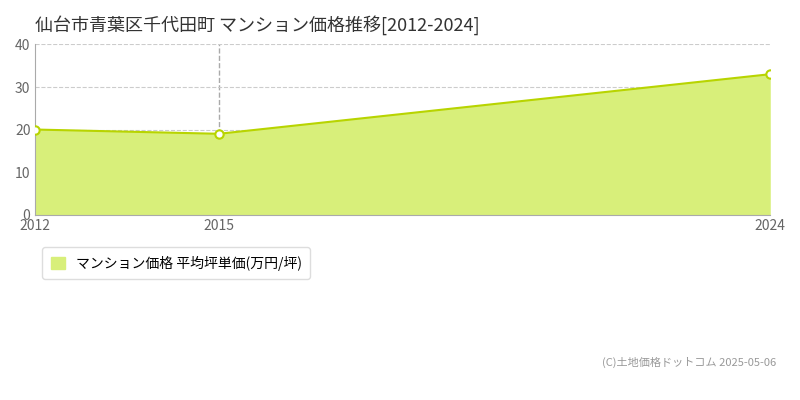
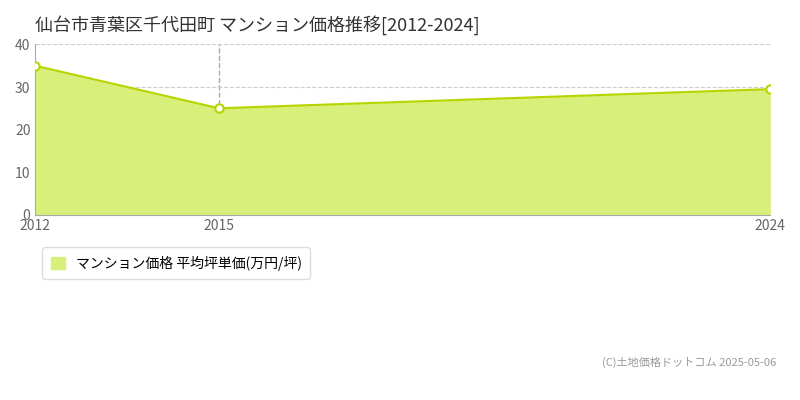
2012: 20.0 -> 35.0
2015: 19.0 -> 25.0
2024: 33.0 -> 29.5
